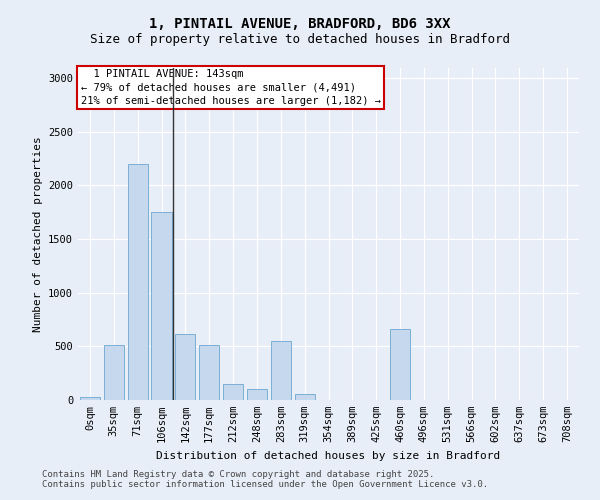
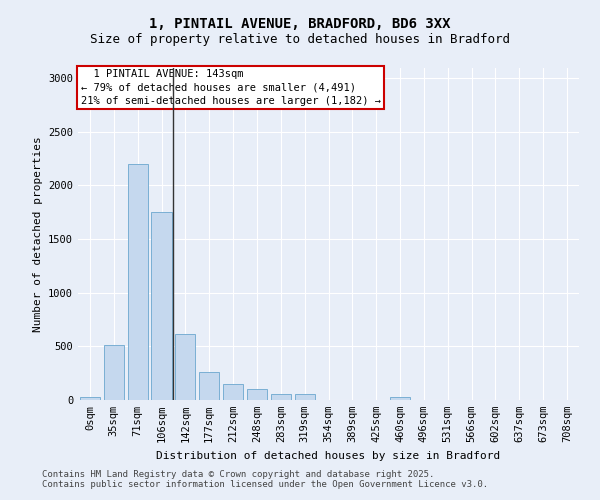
177sqm: 510 -> 260
283sqm: 550 -> 60
460sqm: 660 -> 30
